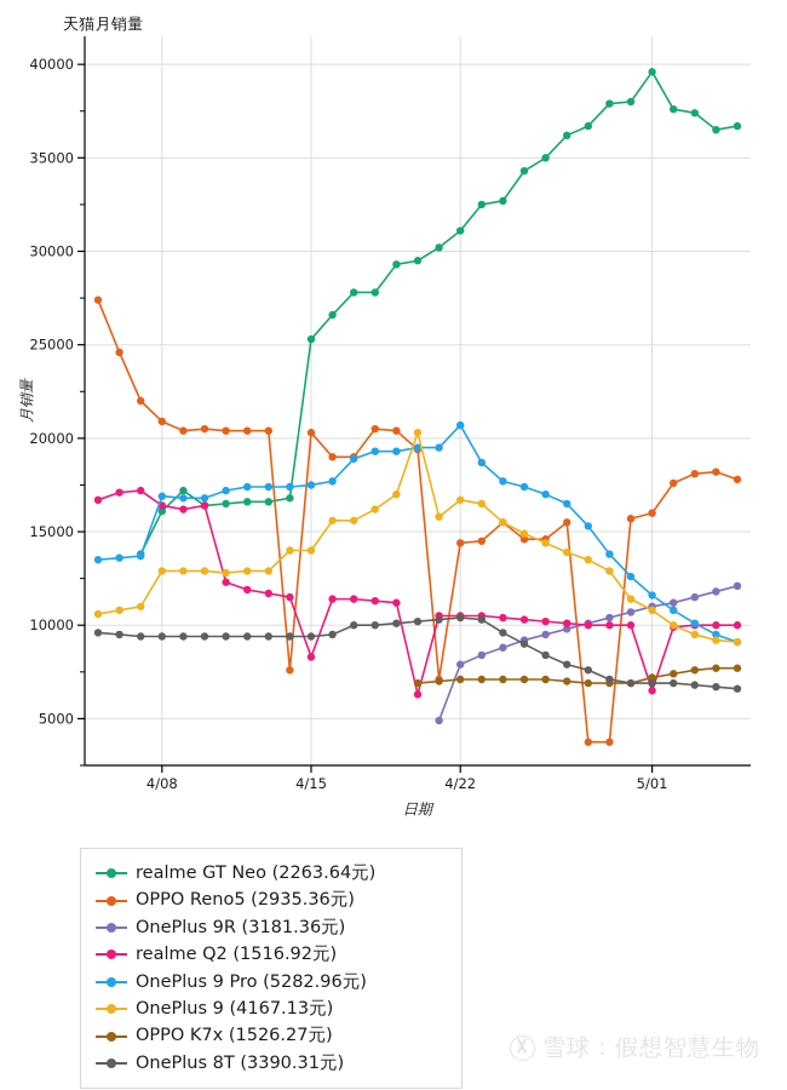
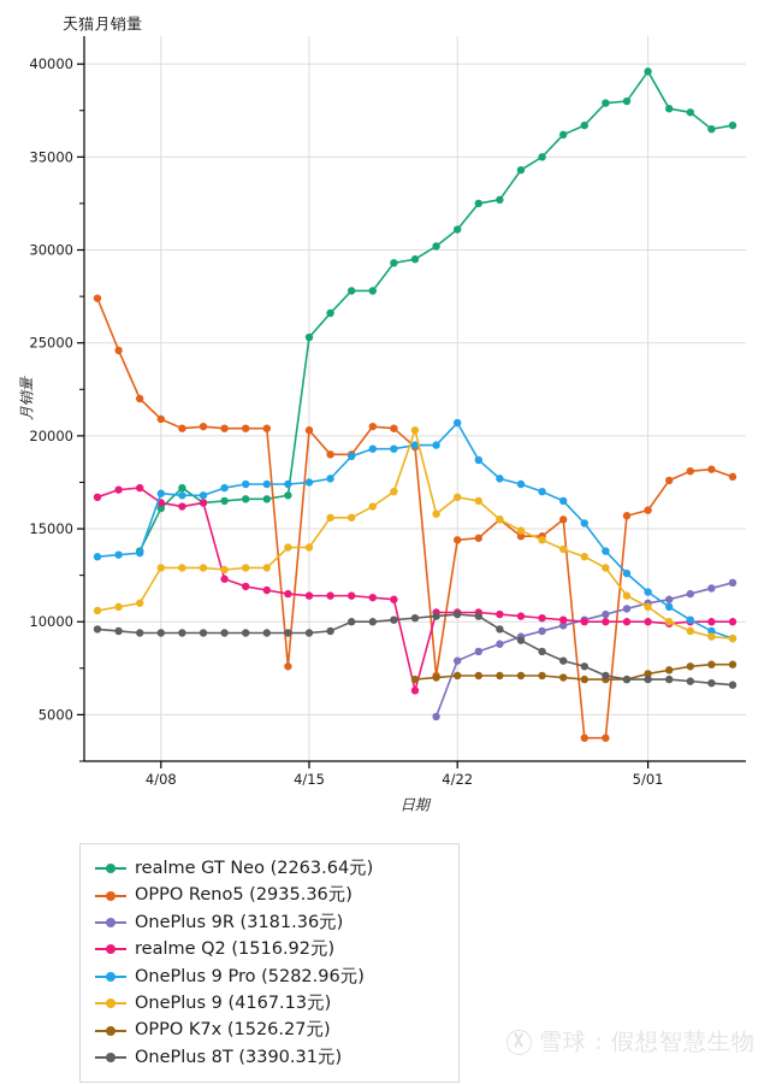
realme Q2 (1516.92元)/4/15: 8300 -> 11400
realme Q2 (1516.92元)/5/01: 6500 -> 10000
